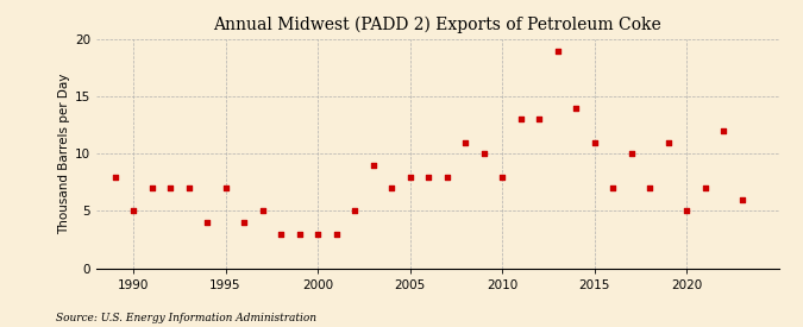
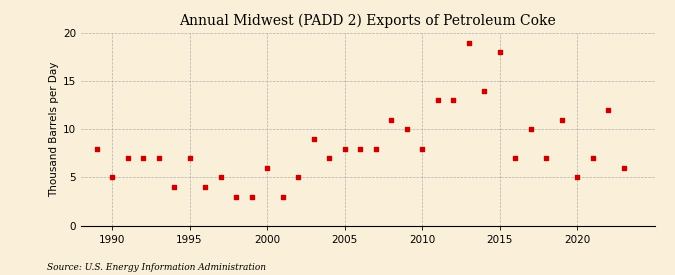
2000: 3 -> 6
2015: 11 -> 18
